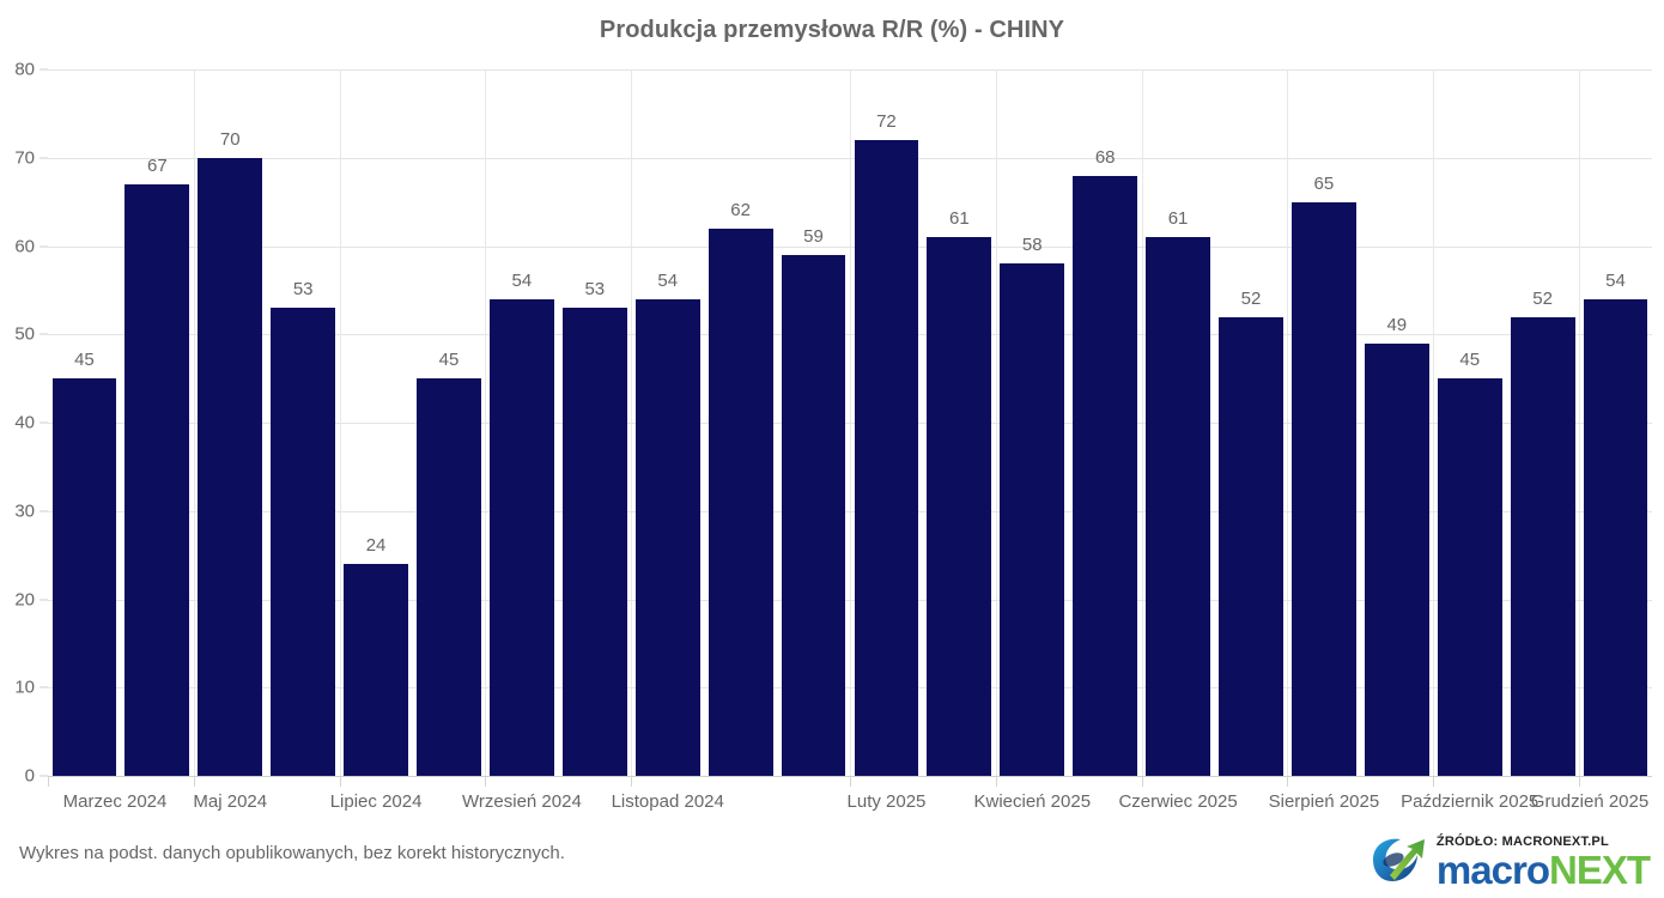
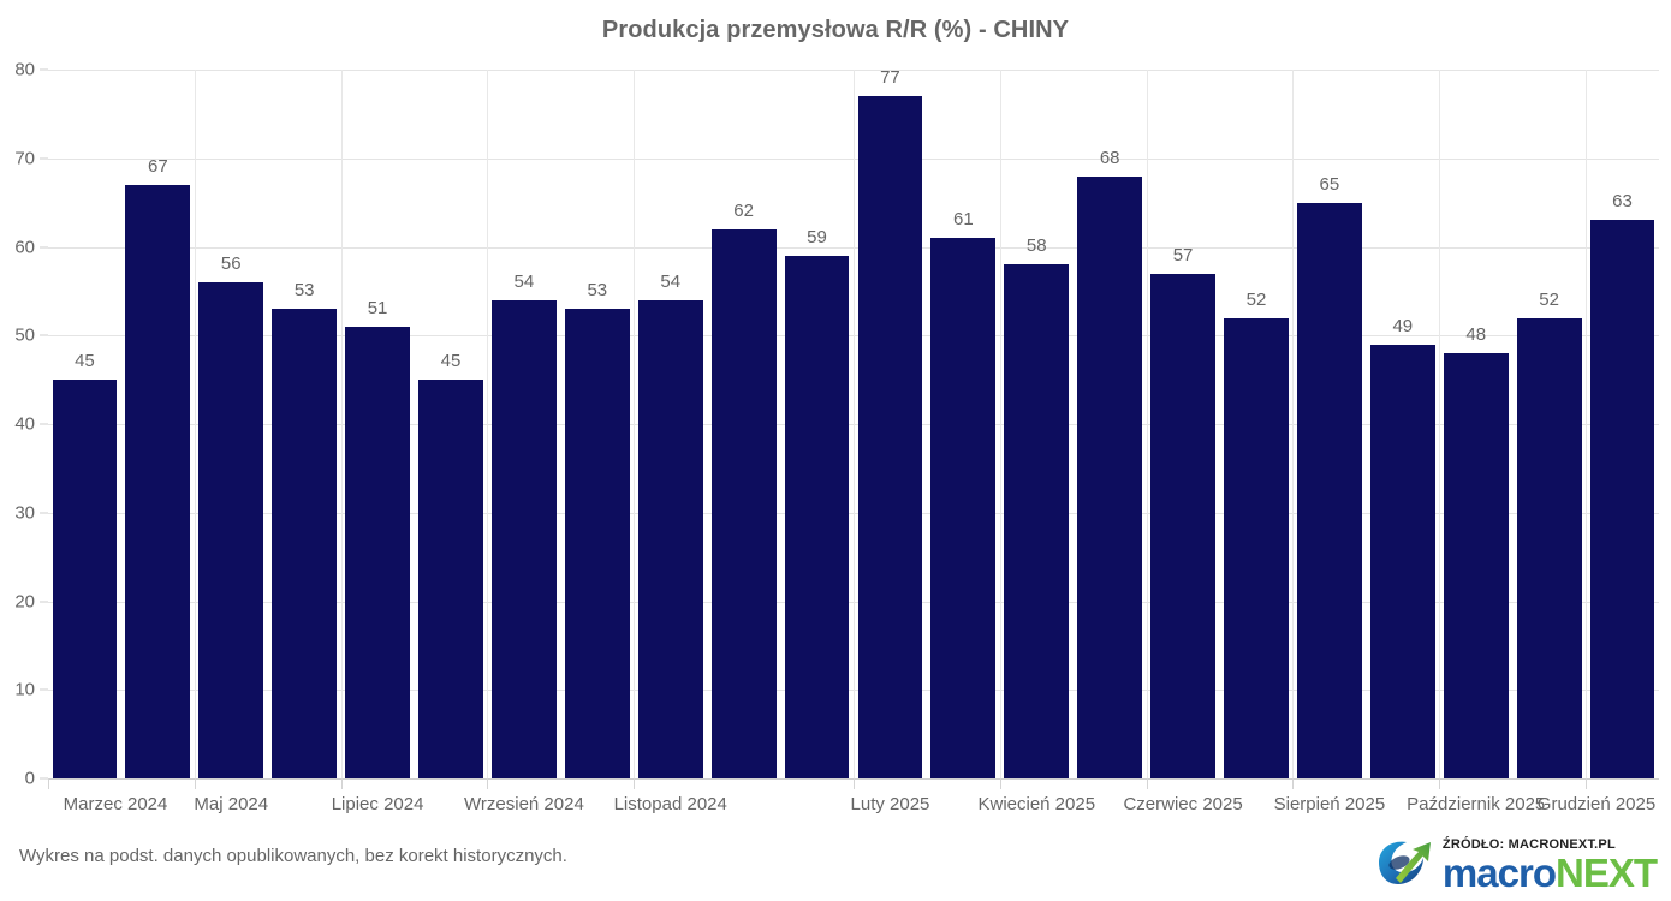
Maj 2024: 70 -> 56
Lipiec 2024: 24 -> 51
Luty 2025: 72 -> 77
Czerwiec 2025: 61 -> 57
Październik 2025: 45 -> 48
Grudzień 2025: 54 -> 63
